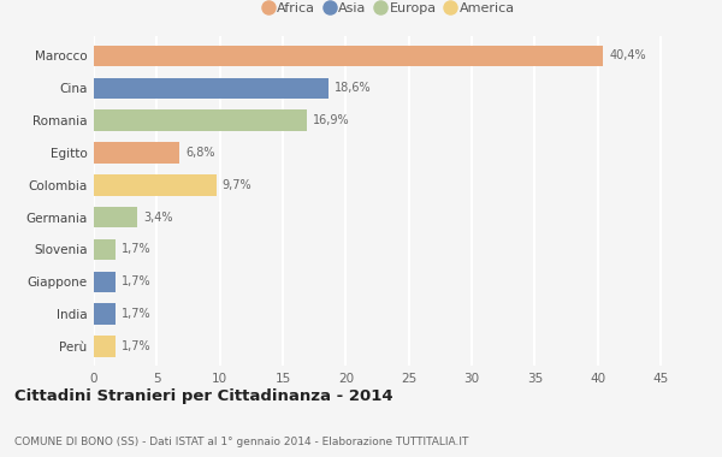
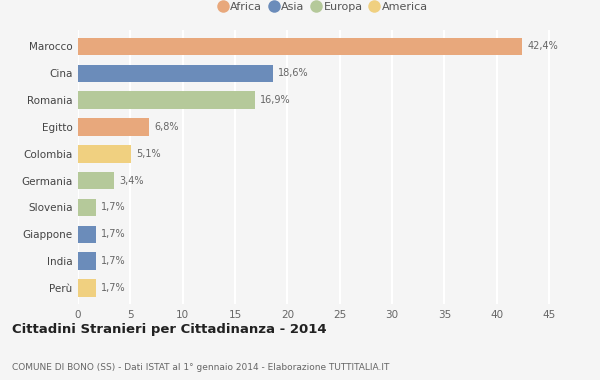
Marocco: 40,4% -> 42,4%
Colombia: 9,7% -> 5,1%
